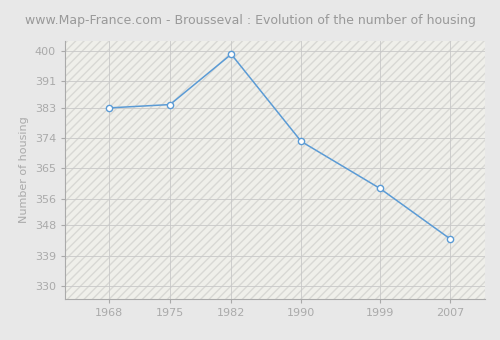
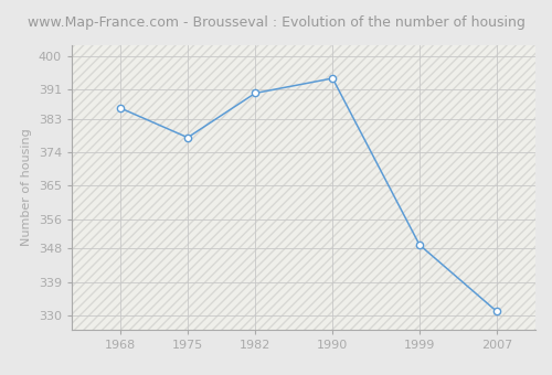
1968: 383 -> 386
1975: 384 -> 378
1982: 399 -> 390
1990: 373 -> 394
1999: 359 -> 349
2007: 344 -> 331
